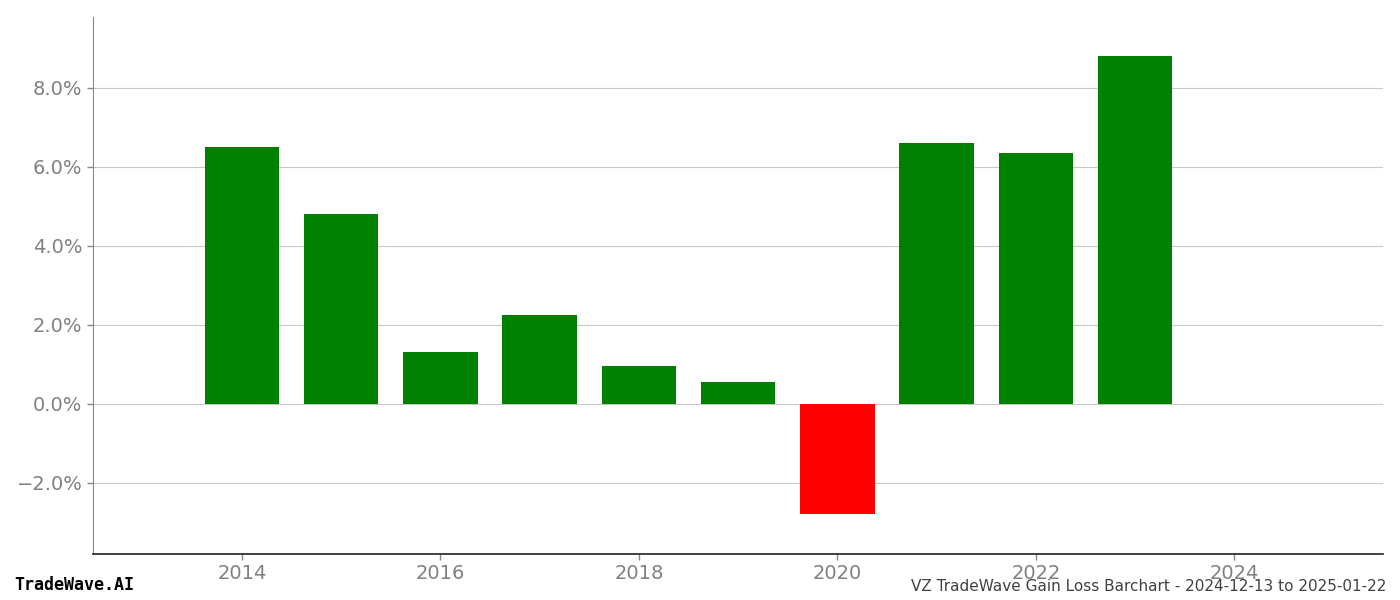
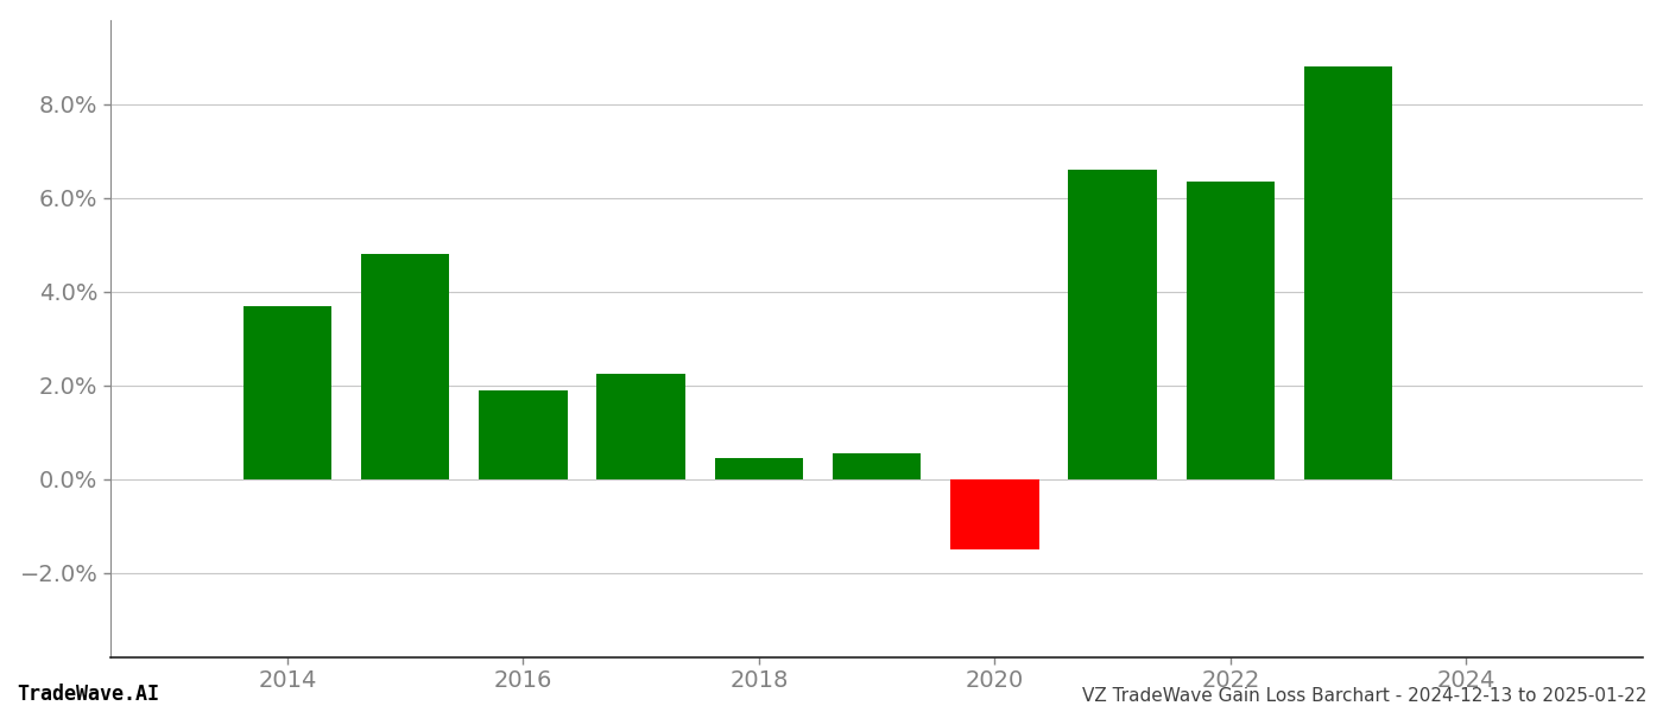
2014: 6.50% -> 3.70%
2016: 1.30% -> 1.90%
2018: 0.95% -> 0.45%
2020: -2.80% -> -1.50%
